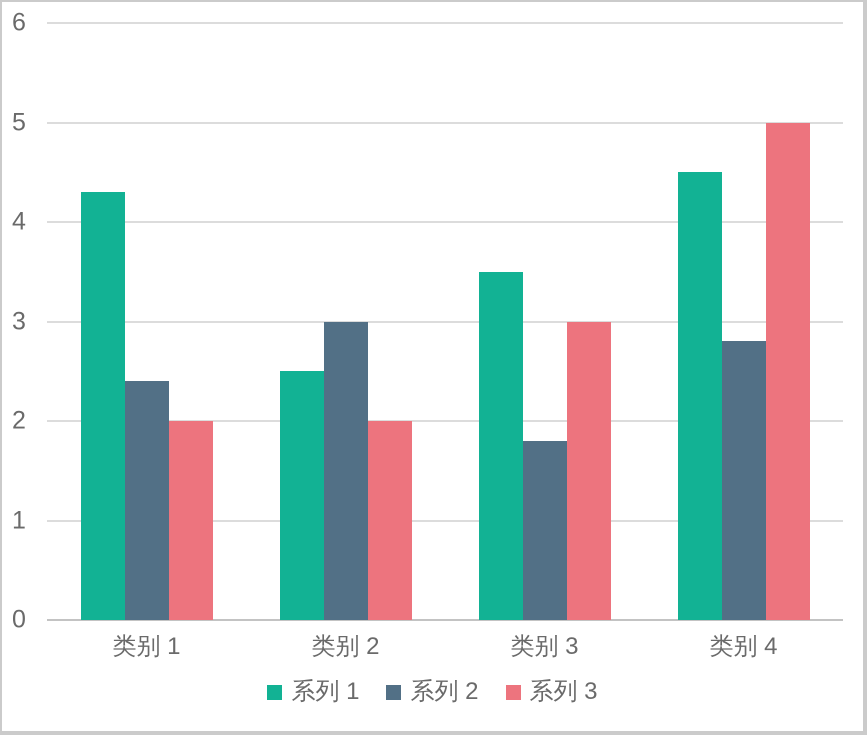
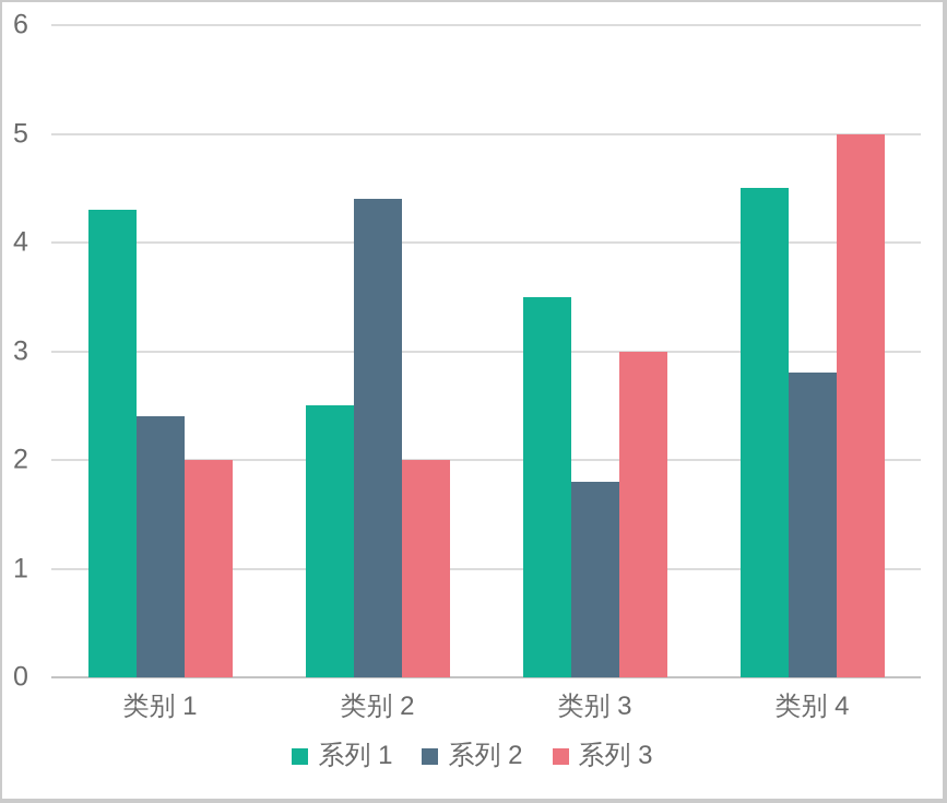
系列 2/类别 2: 3.0 -> 4.4
